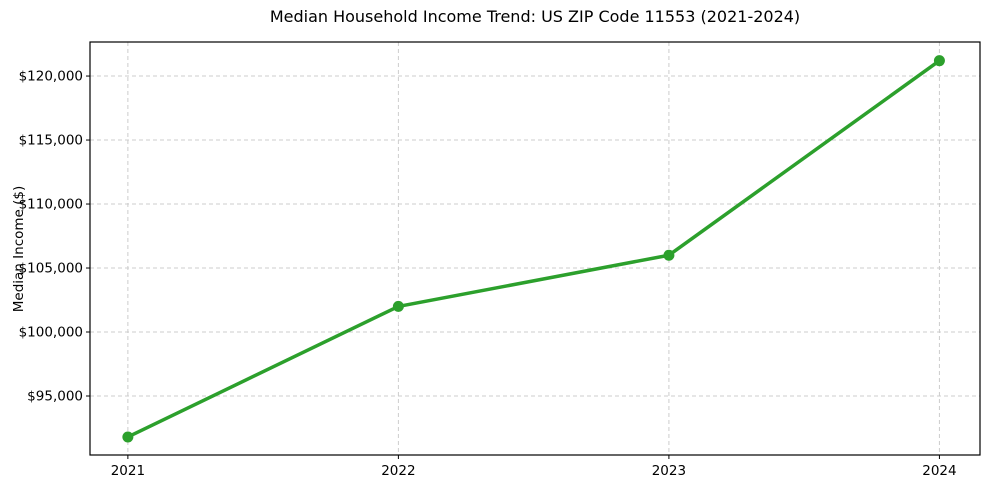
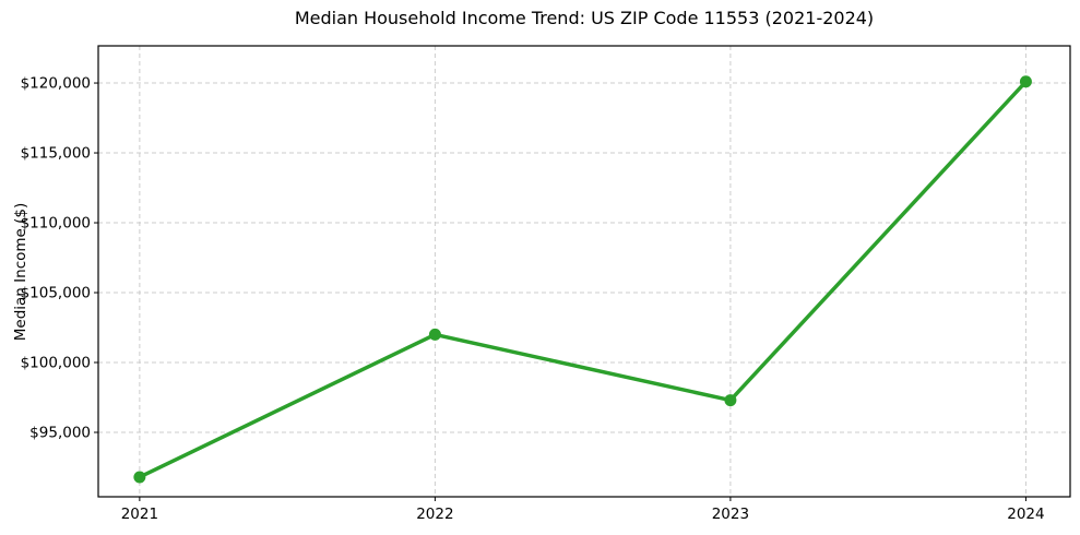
2023: $106000 -> $97300
2024: $121200 -> $120100
